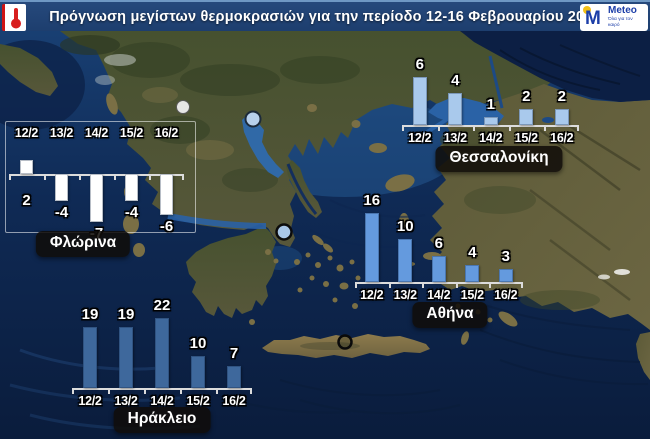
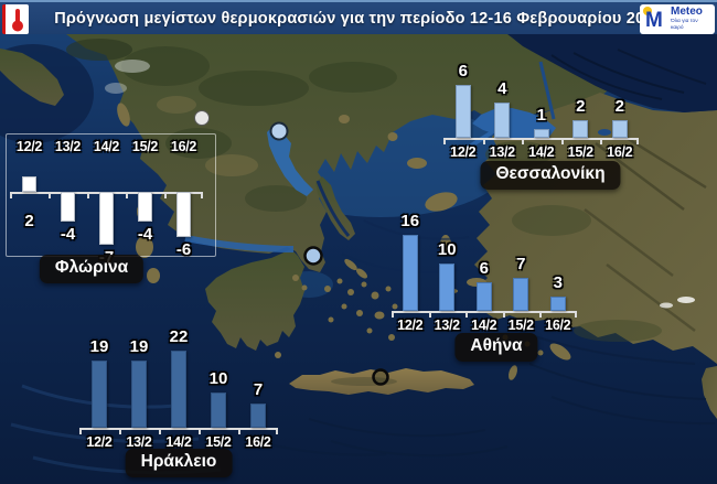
Αθήνα/15/2: 4 -> 7
